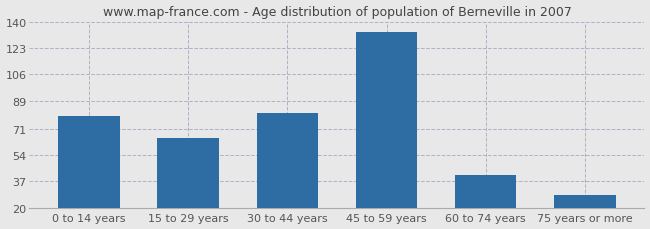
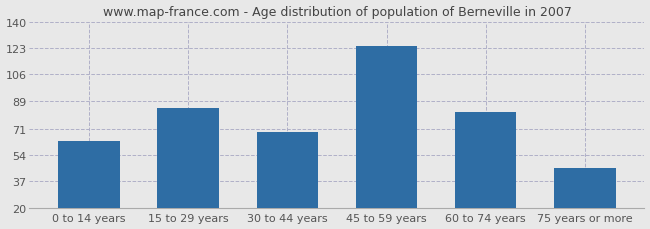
0 to 14 years: 79 -> 63
15 to 29 years: 65 -> 84
30 to 44 years: 81 -> 69
45 to 59 years: 133 -> 124
60 to 74 years: 41 -> 82
75 years or more: 28 -> 46
